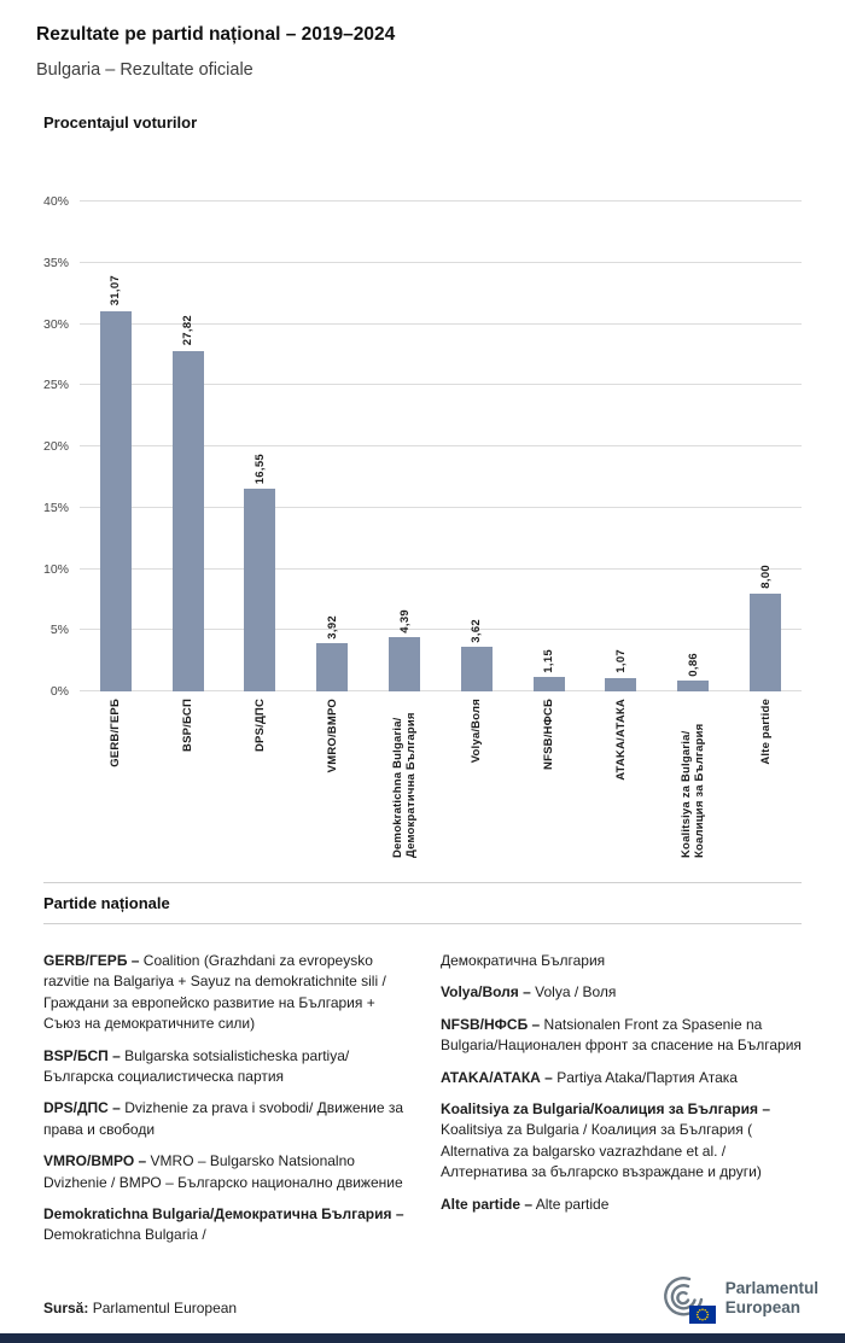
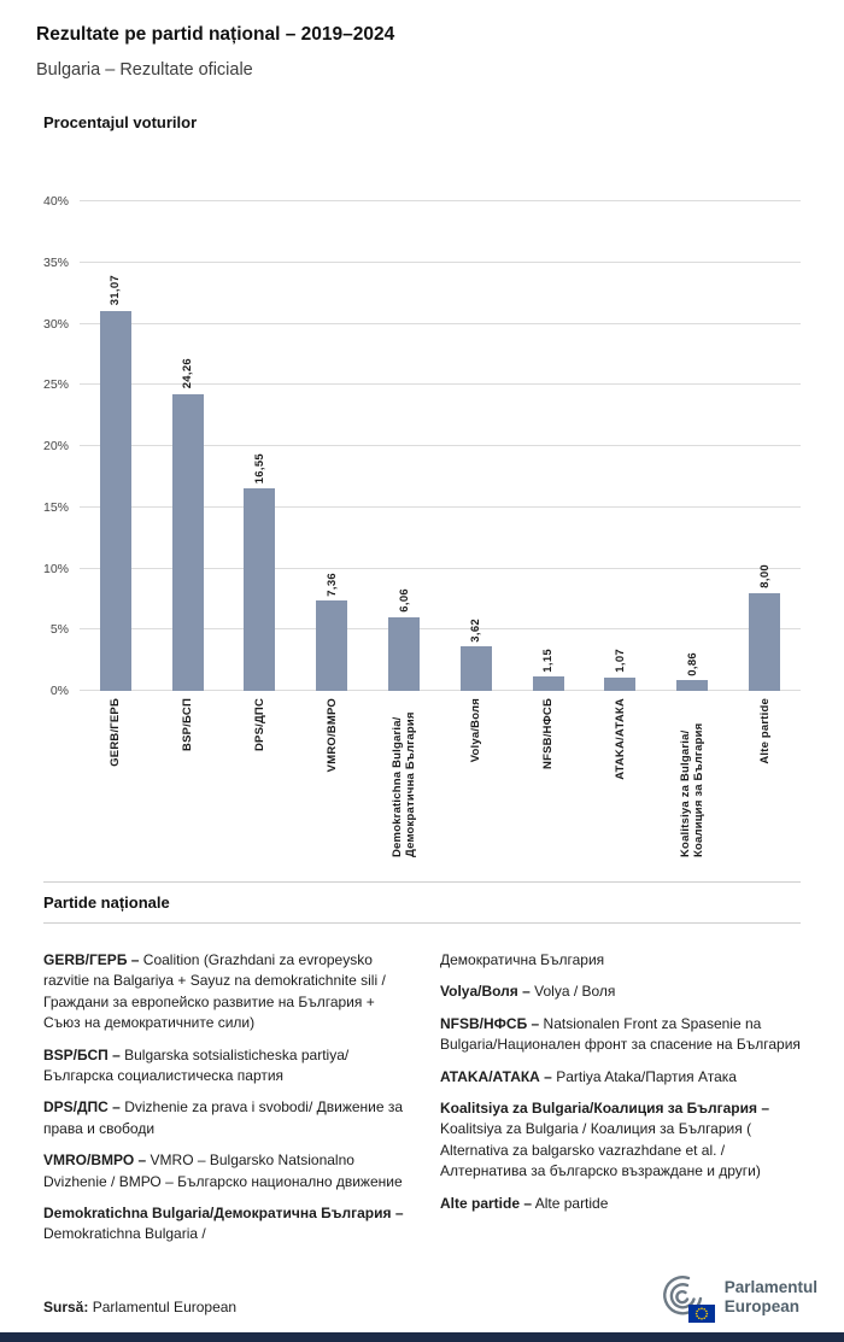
BSP/БСП: 27,82 -> 24,26
VMRO/ВМРО: 3,92 -> 7,36
Demokratichna Bulgaria/Демократична България: 4,39 -> 6,06
